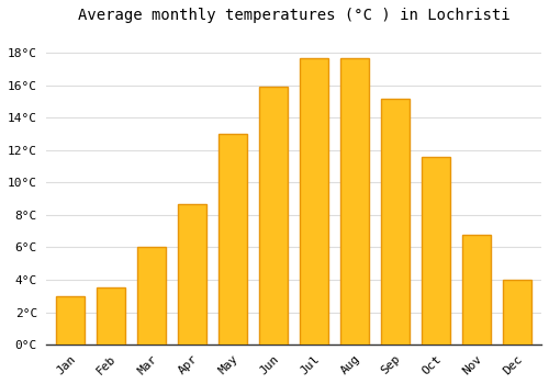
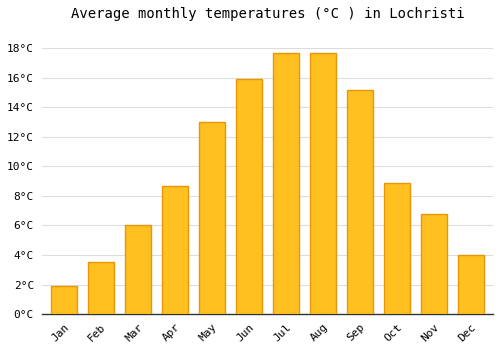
Jan: 3.0°C -> 1.9°C
Oct: 11.6°C -> 8.9°C
